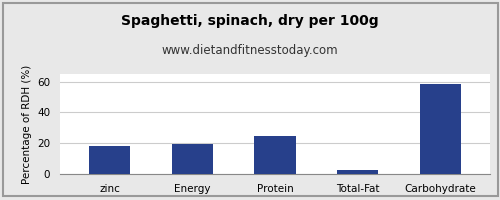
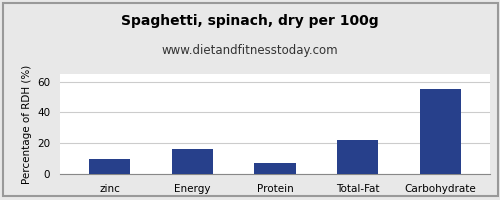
zinc: 18 -> 10
Energy: 20 -> 16
Protein: 25 -> 7
Total-Fat: 2 -> 22
Carbohydrate: 58 -> 55
